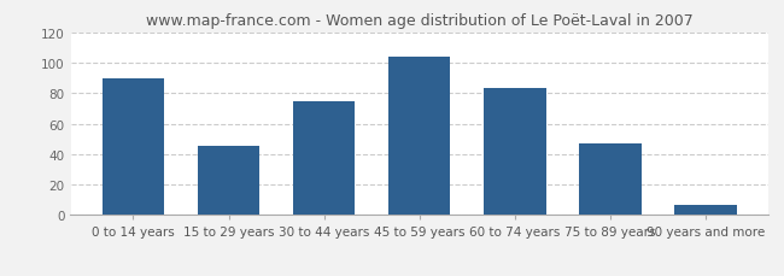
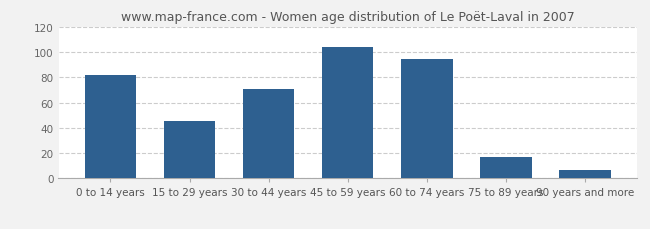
0 to 14 years: 90 -> 82
30 to 44 years: 75 -> 71
60 to 74 years: 83 -> 94
75 to 89 years: 47 -> 17
